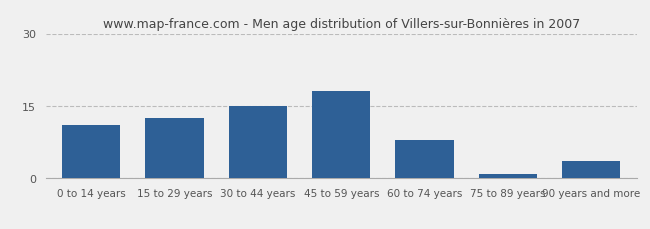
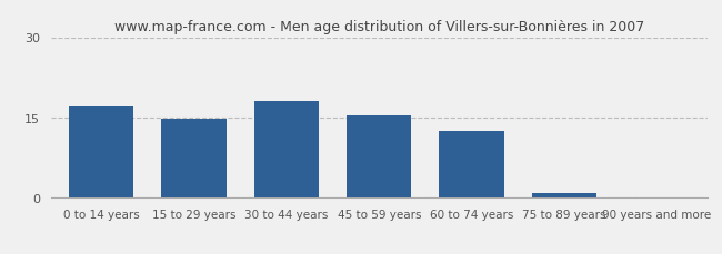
0 to 14 years: 11.0 -> 17.0
15 to 29 years: 12.5 -> 14.7
30 to 44 years: 15.0 -> 18.0
45 to 59 years: 18.0 -> 15.5
60 to 74 years: 8.0 -> 12.5
90 years and more: 3.5 -> 0.1
